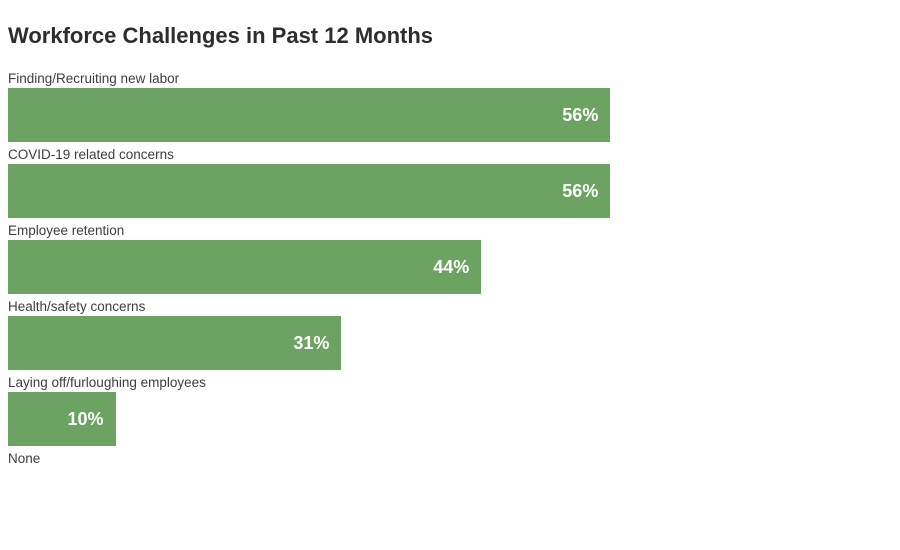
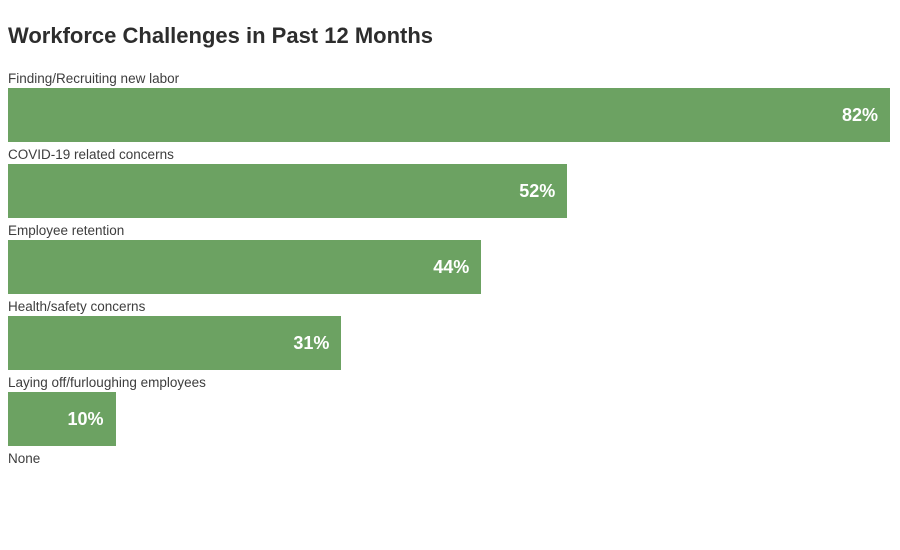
Finding/Recruiting new labor: 56% -> 82%
COVID-19 related concerns: 56% -> 52%
